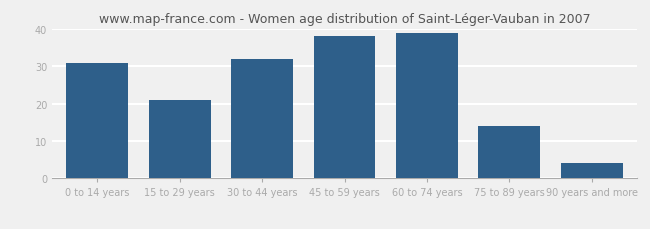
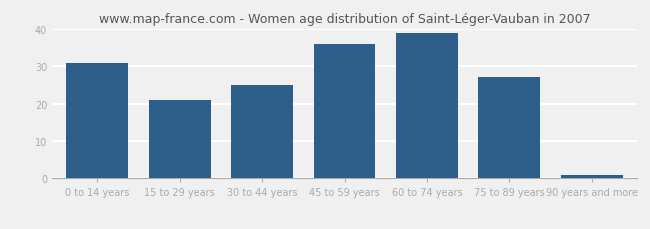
30 to 44 years: 32 -> 25
45 to 59 years: 38 -> 36
75 to 89 years: 14 -> 27
90 years and more: 4 -> 1
